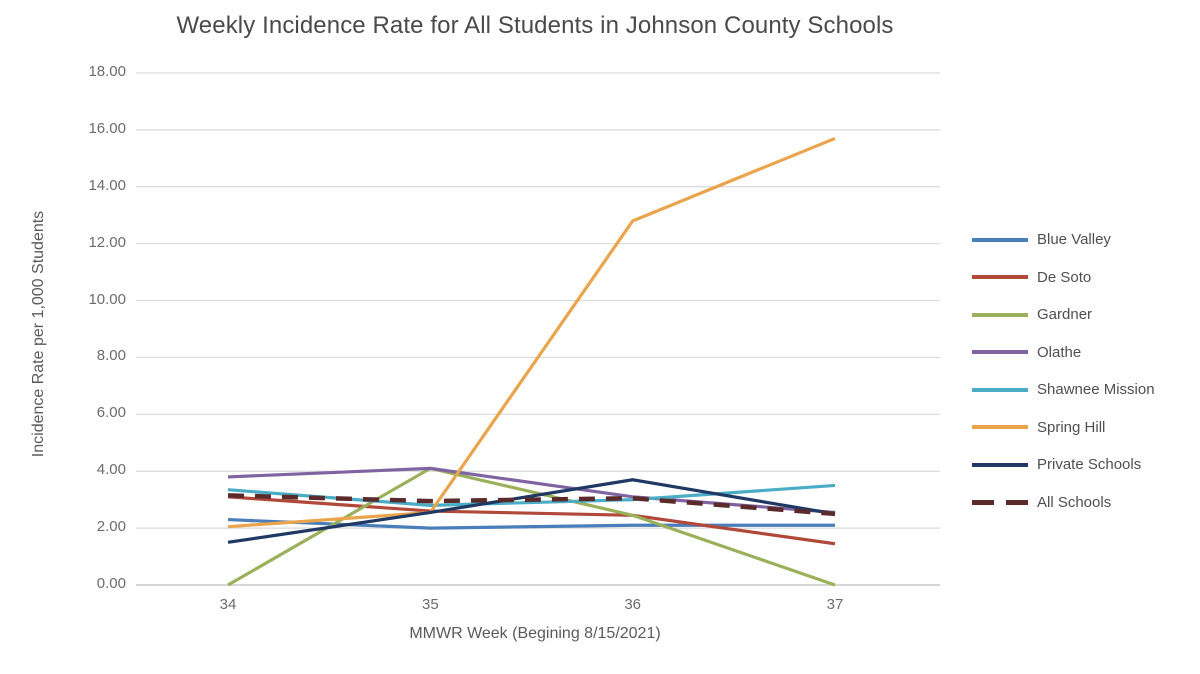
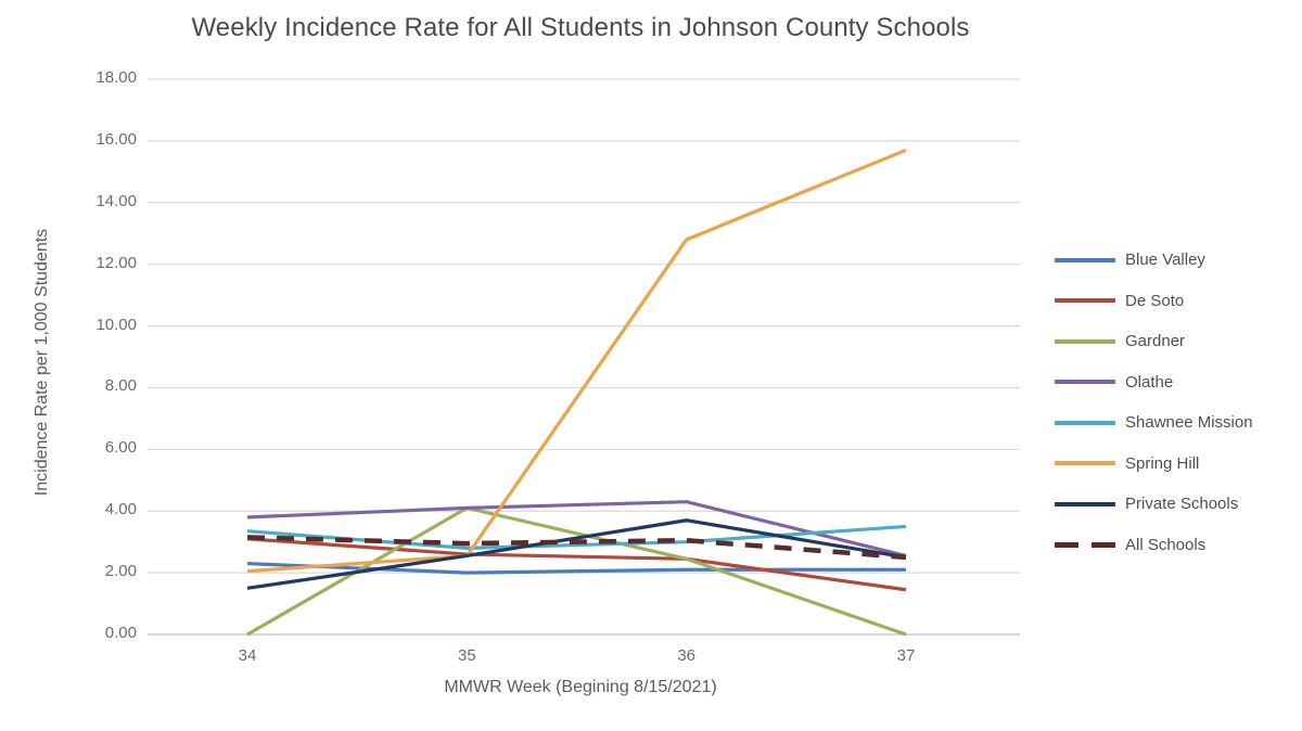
Olathe/36: 3.1 -> 4.3
